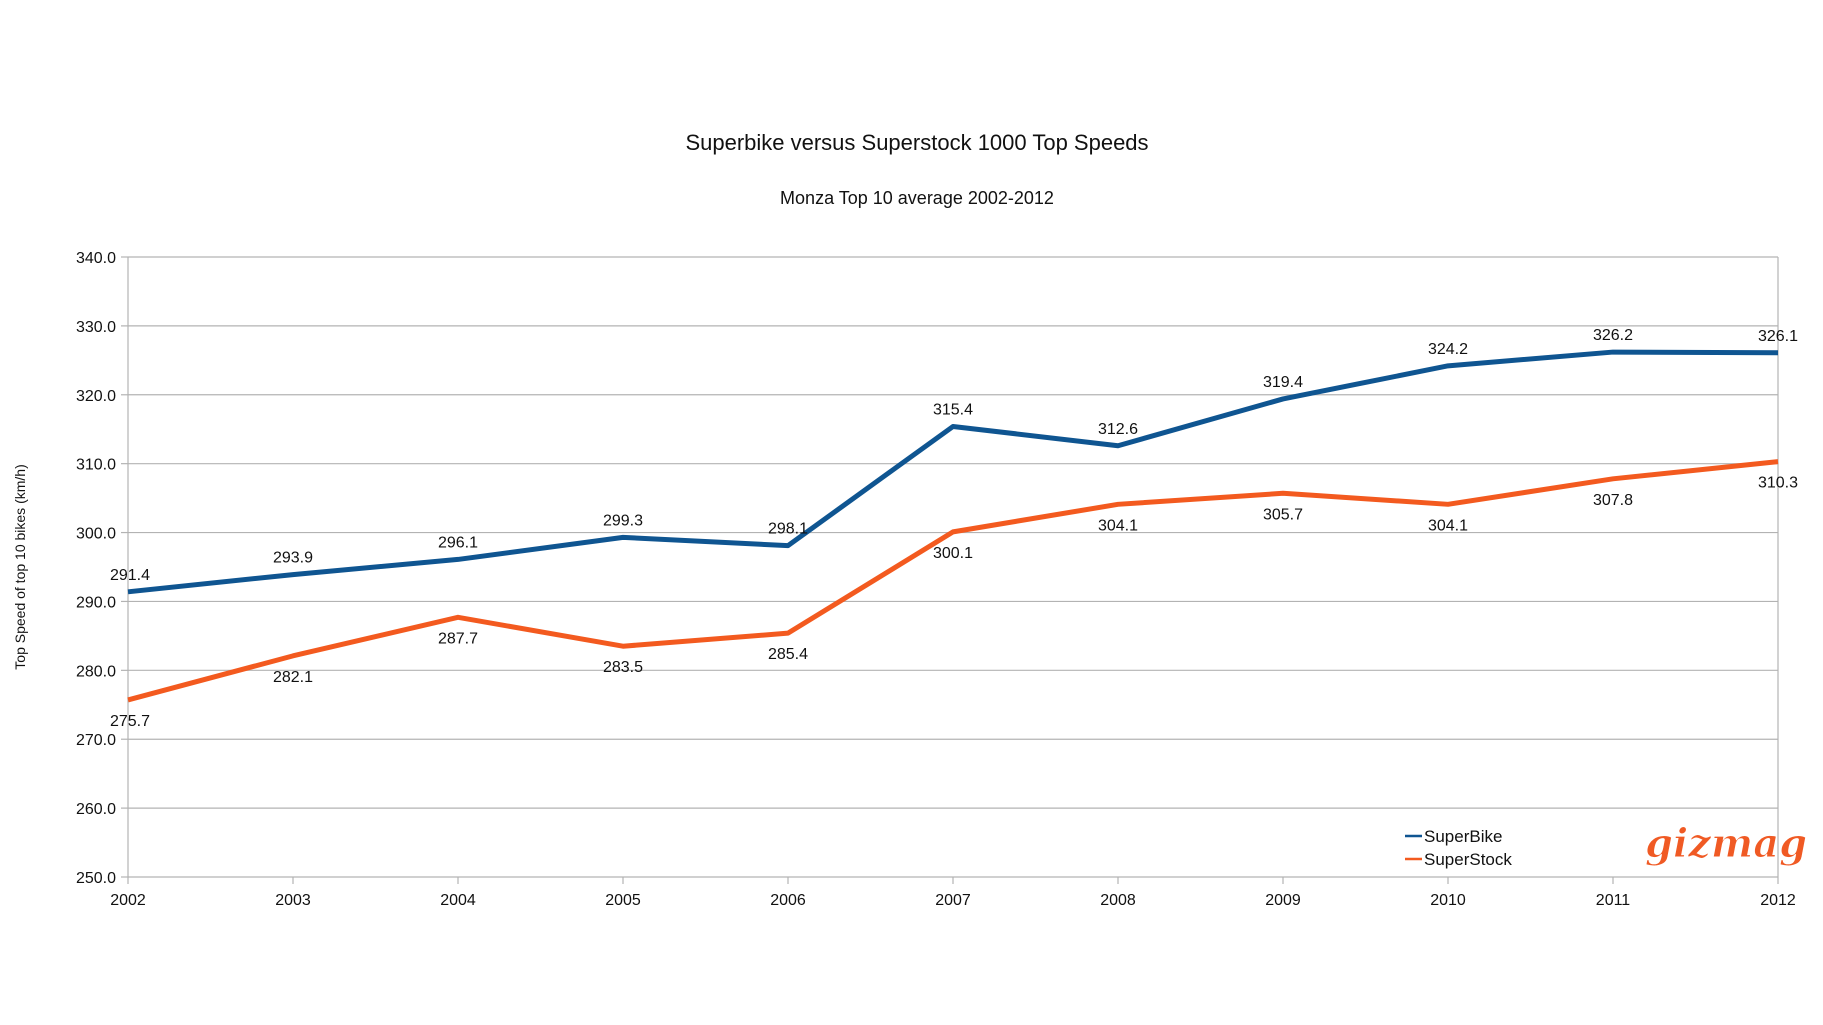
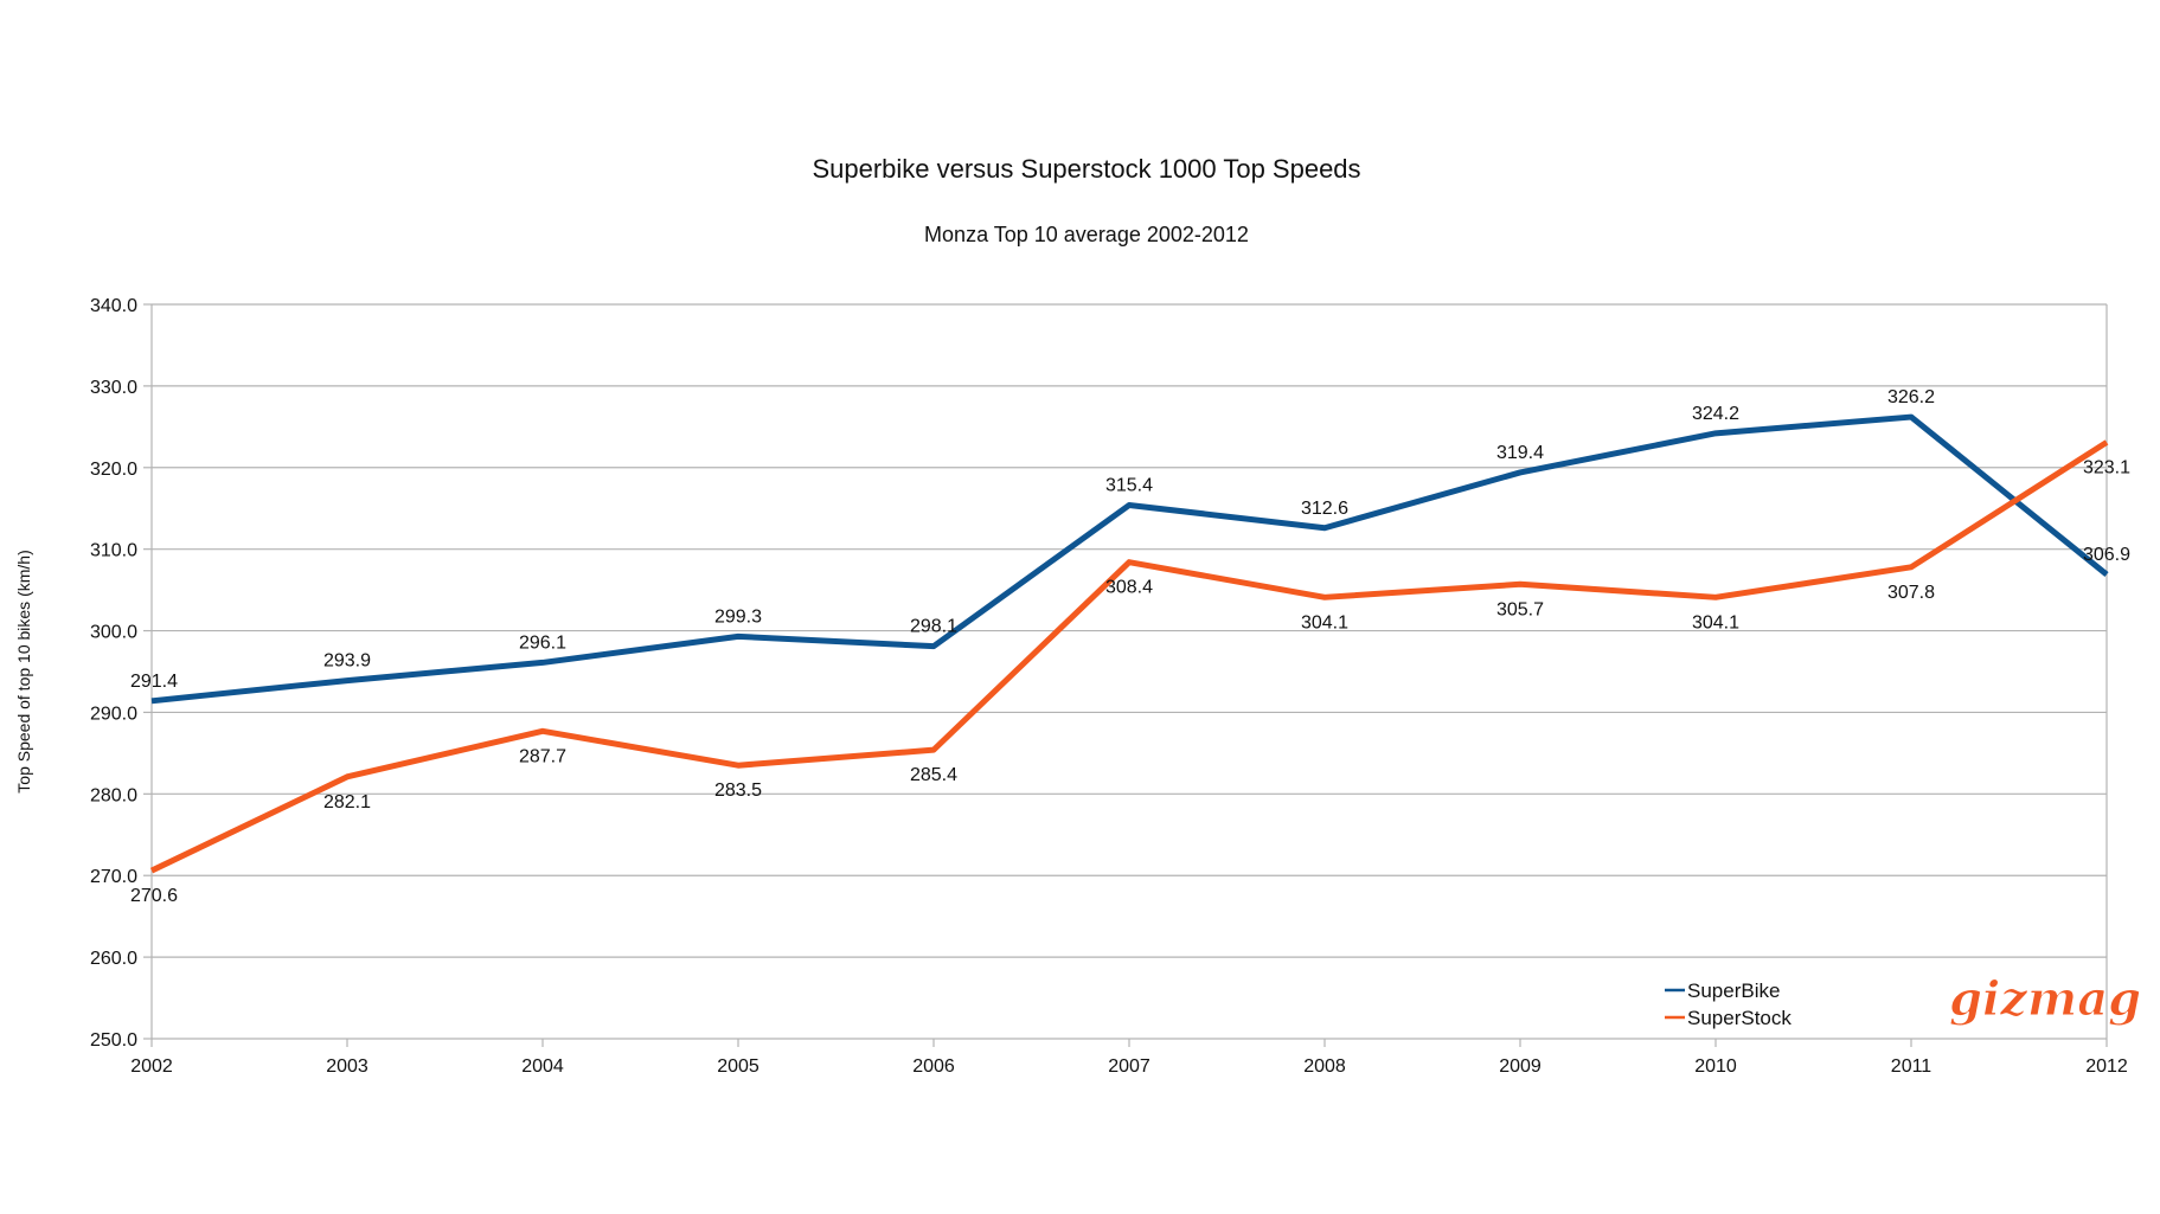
SuperStock/2002: 275.7 -> 270.6
SuperStock/2007: 300.1 -> 308.4
SuperBike/2012: 326.1 -> 306.9
SuperStock/2012: 310.3 -> 323.1
